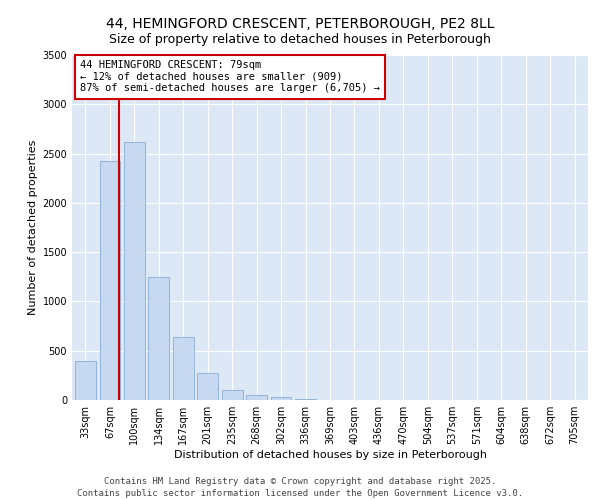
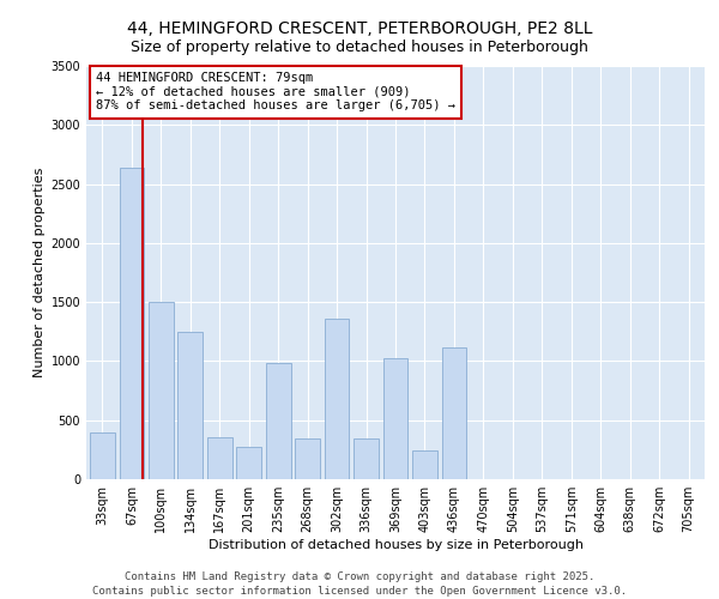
67sqm: 2420 -> 2640
100sqm: 2620 -> 1500
167sqm: 640 -> 360
235sqm: 100 -> 980
268sqm: 60 -> 340
302sqm: 30 -> 1360
336sqm: 10 -> 340
369sqm: 0 -> 1020
403sqm: 0 -> 240
436sqm: 0 -> 1120
